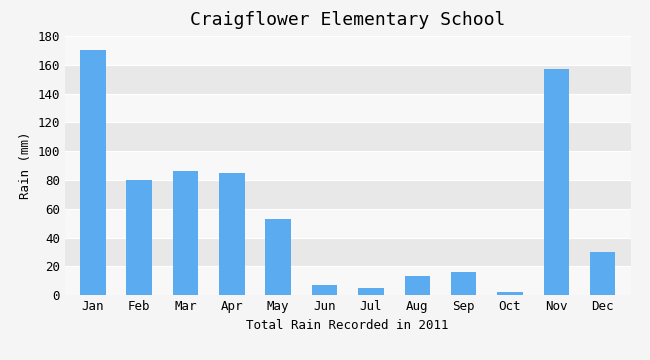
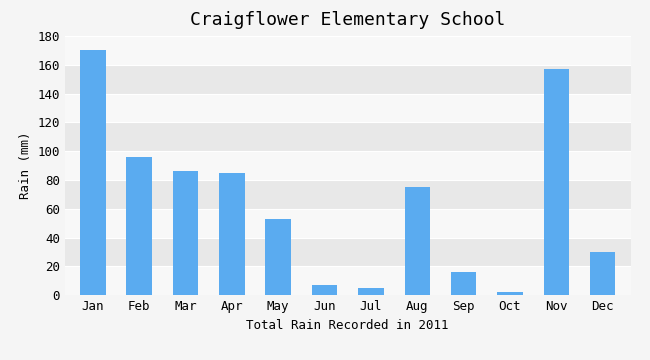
Feb: 80 -> 96
Aug: 13 -> 75
